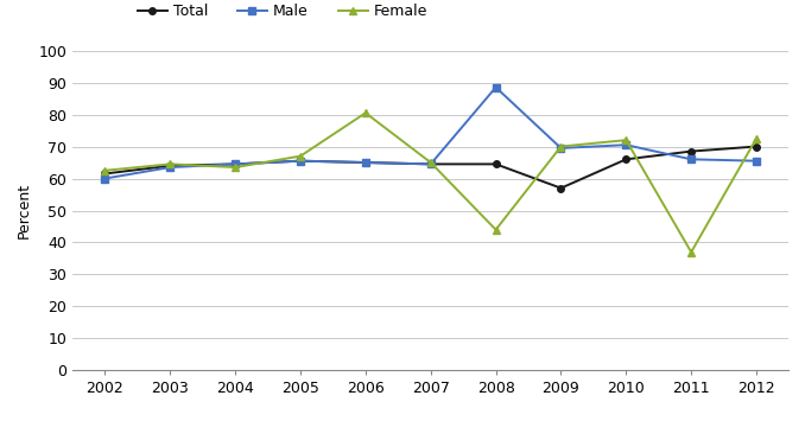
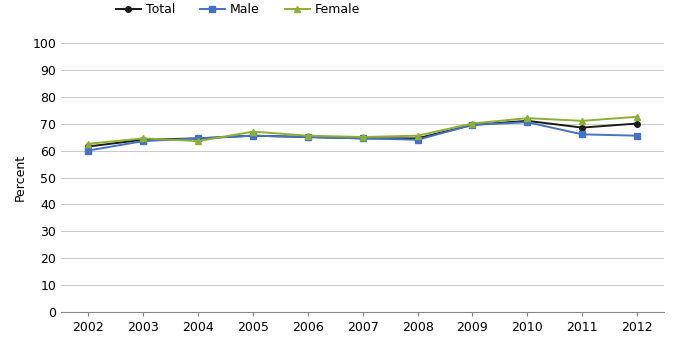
Female/2006: 80.5 -> 65.5
Male/2008: 88.5 -> 64.0
Female/2008: 44.0 -> 65.5
Total/2009: 57.0 -> 69.5
Total/2010: 66.0 -> 71.0
Female/2011: 37.0 -> 71.0
